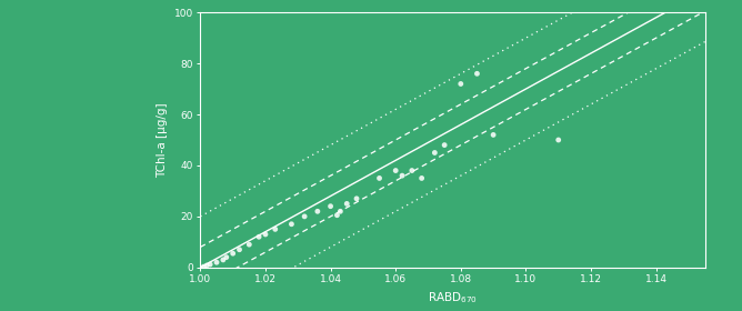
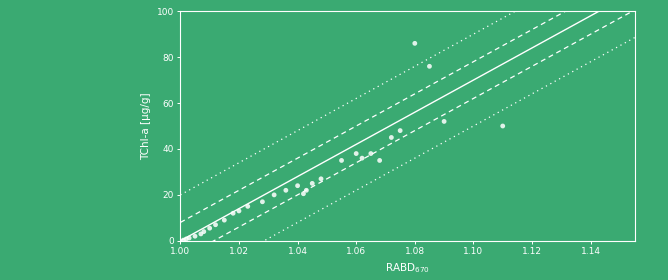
1.08: 72.0 -> 86.0
